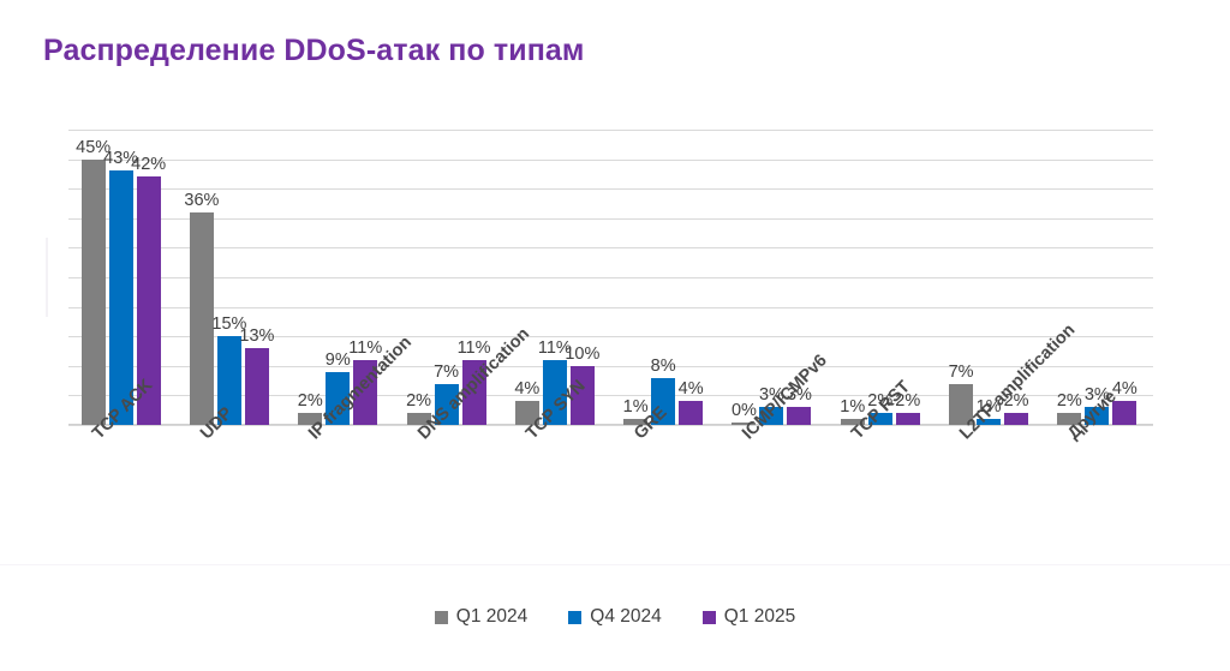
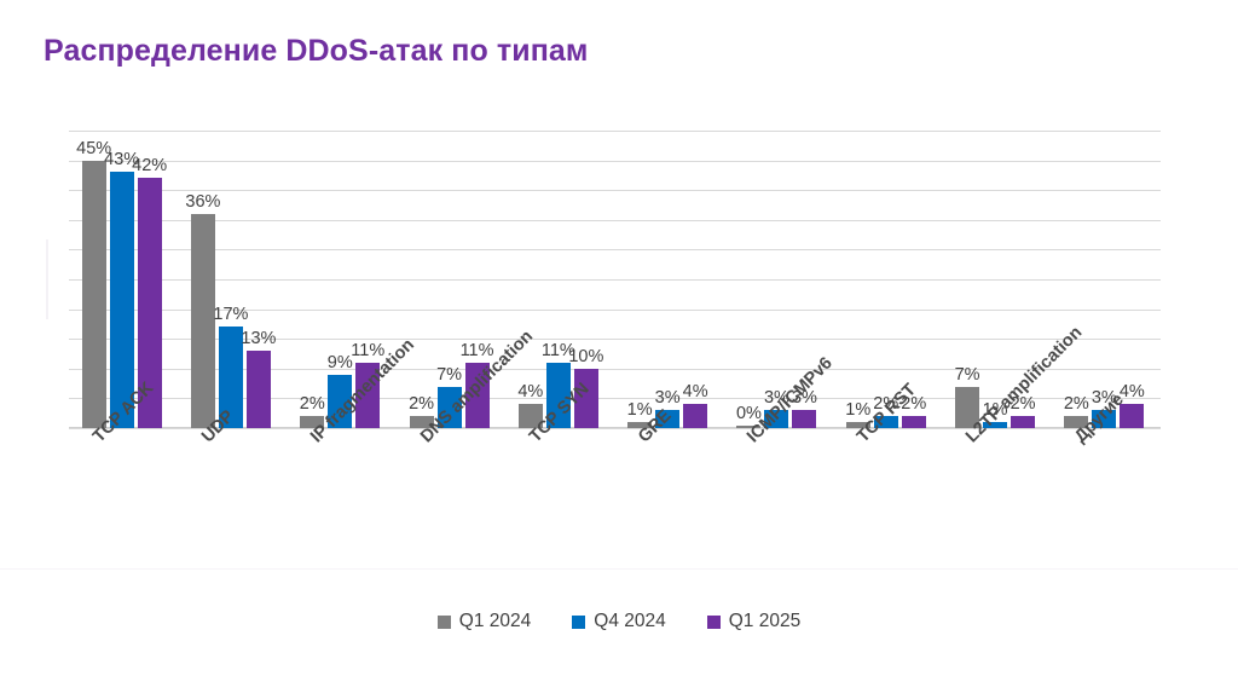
Q4 2024/UDP: 15% -> 17%
Q4 2024/GRE: 8% -> 3%
